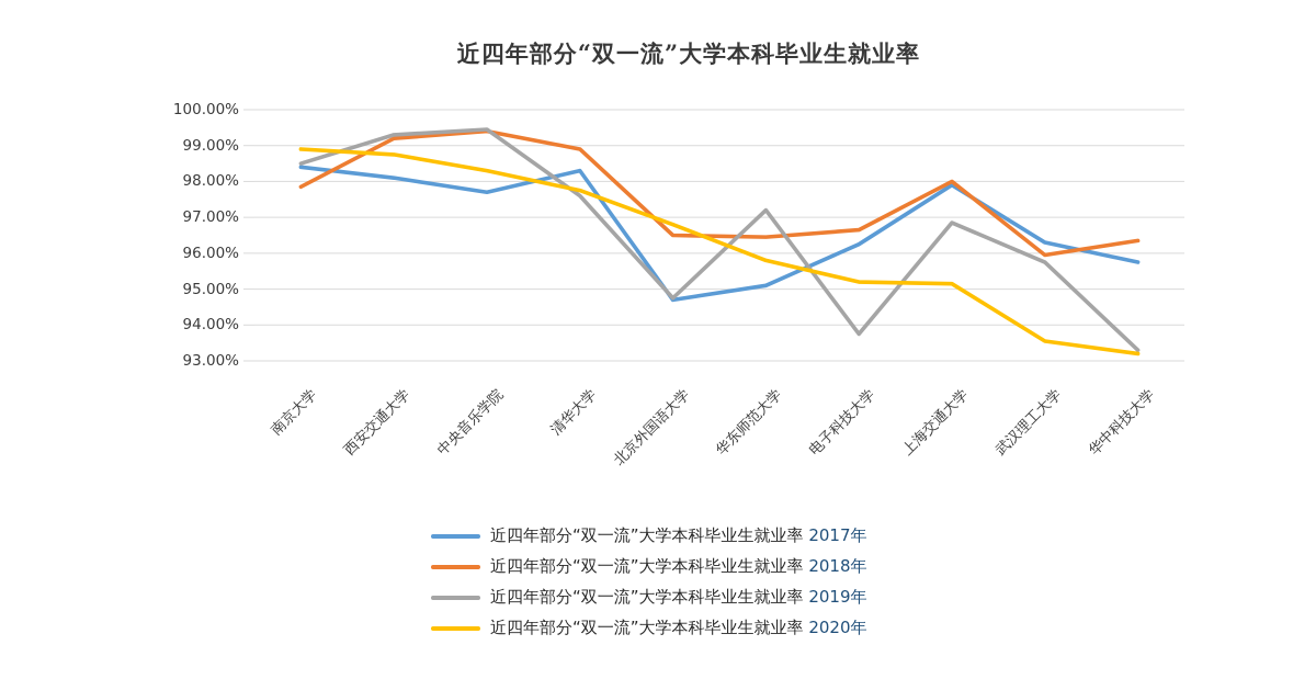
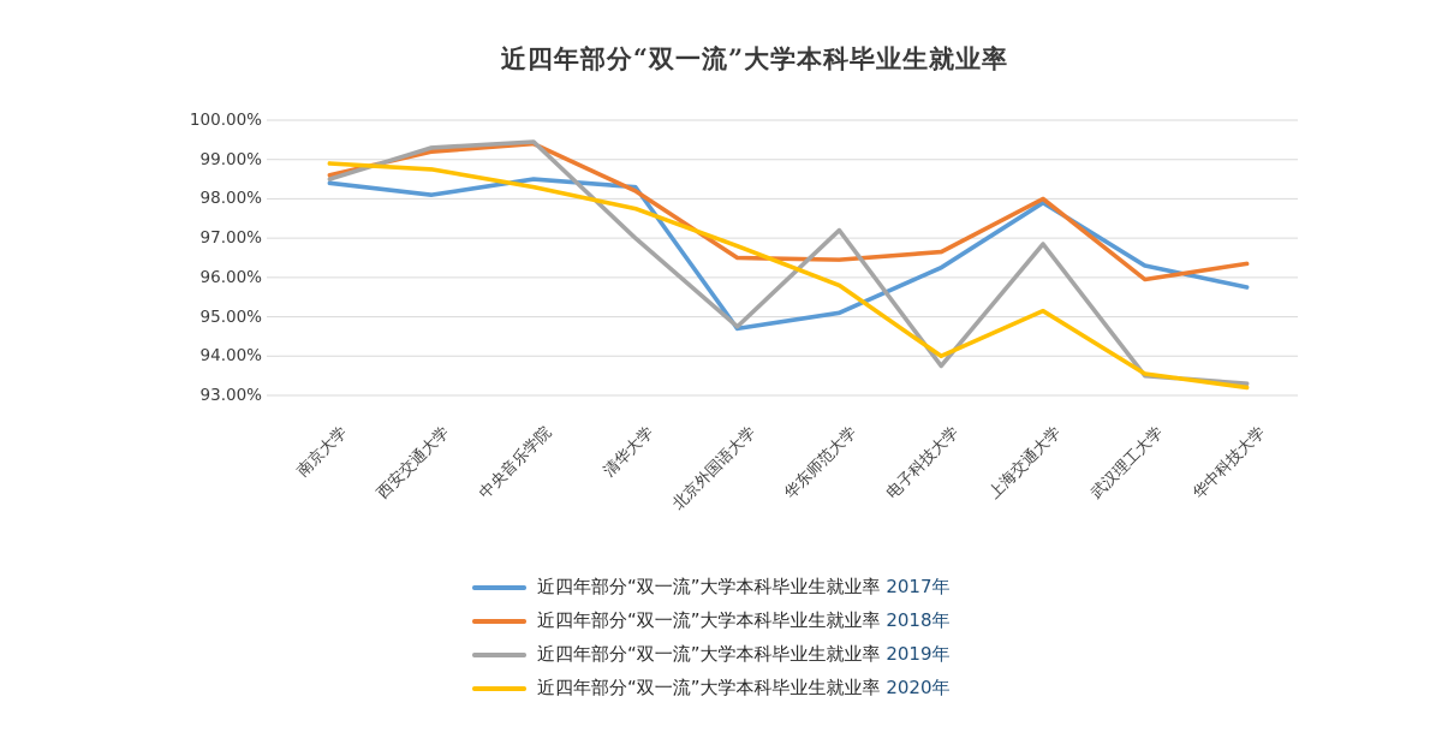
近四年部分“双一流”大学本科毕业生就业率 2018年/南京大学: 97.8% -> 98.6%
近四年部分“双一流”大学本科毕业生就业率 2017年/中央音乐学院: 97.7% -> 98.5%
近四年部分“双一流”大学本科毕业生就业率 2018年/清华大学: 98.9% -> 98.2%
近四年部分“双一流”大学本科毕业生就业率 2019年/清华大学: 97.6% -> 97.0%
近四年部分“双一流”大学本科毕业生就业率 2020年/电子科技大学: 95.2% -> 94.0%
近四年部分“双一流”大学本科毕业生就业率 2019年/武汉理工大学: 95.8% -> 93.5%
